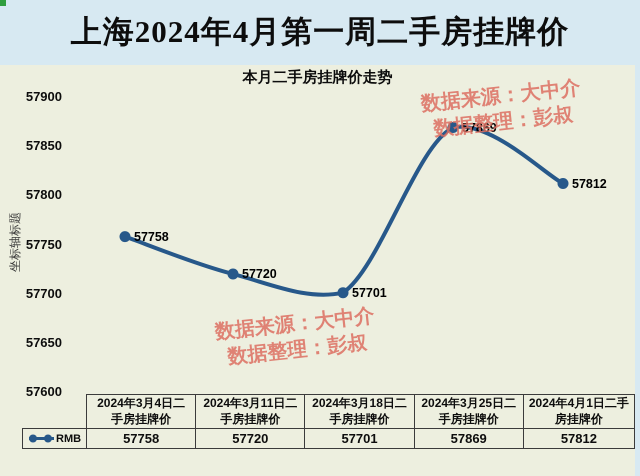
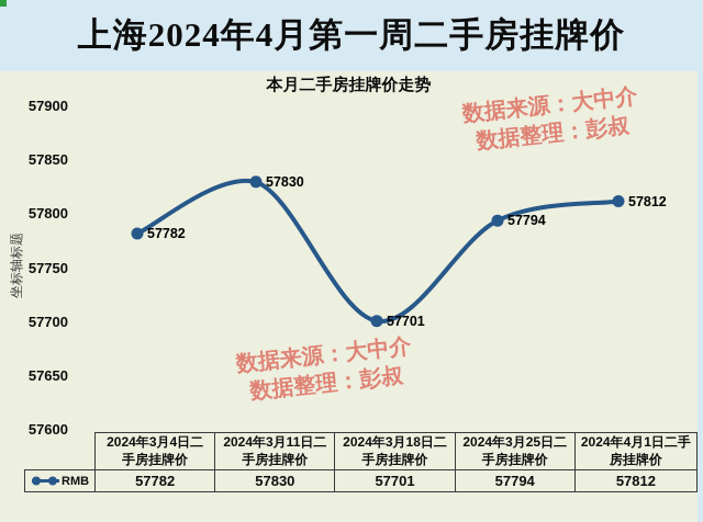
2024年3月4日二手房挂牌价: 57758 -> 57782
2024年3月11日二手房挂牌价: 57720 -> 57830
2024年3月25日二手房挂牌价: 57869 -> 57794
